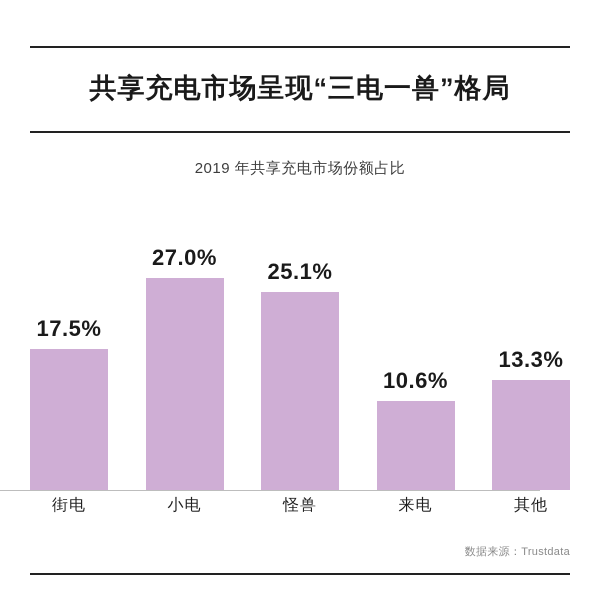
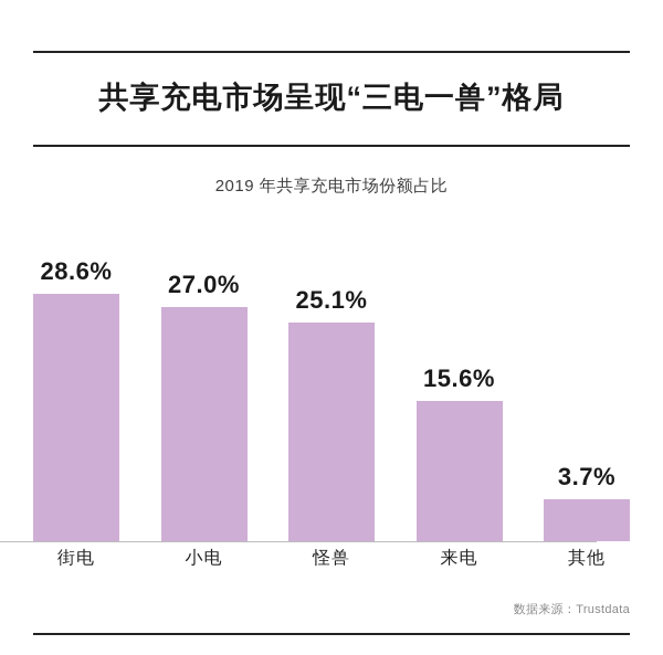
街电: 17.5% -> 28.6%
来电: 10.6% -> 15.6%
其他: 13.3% -> 3.7%
